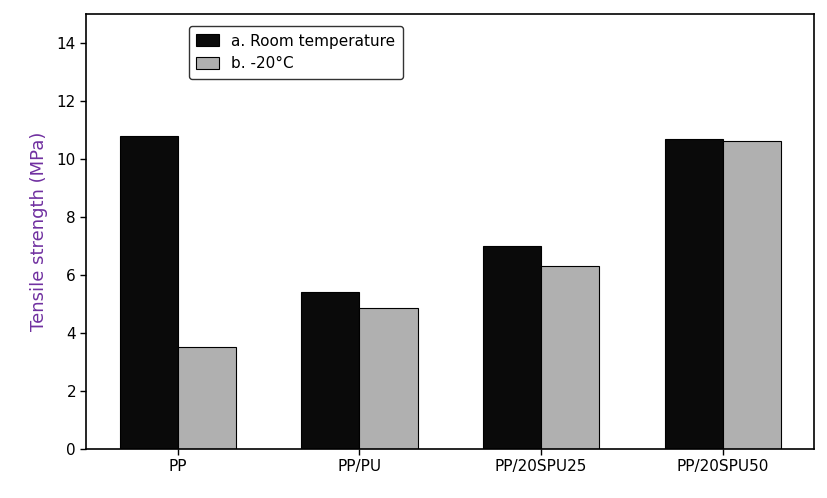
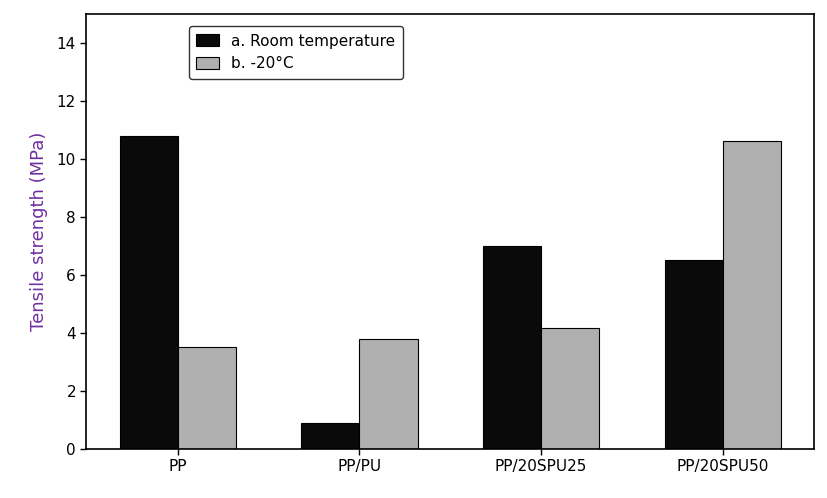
a. Room temperature/PP/PU: 5.4 -> 0.9
b. -20°C/PP/PU: 4.85 -> 3.80
b. -20°C/PP/20SPU25: 6.30 -> 4.15
a. Room temperature/PP/20SPU50: 10.7 -> 6.5
